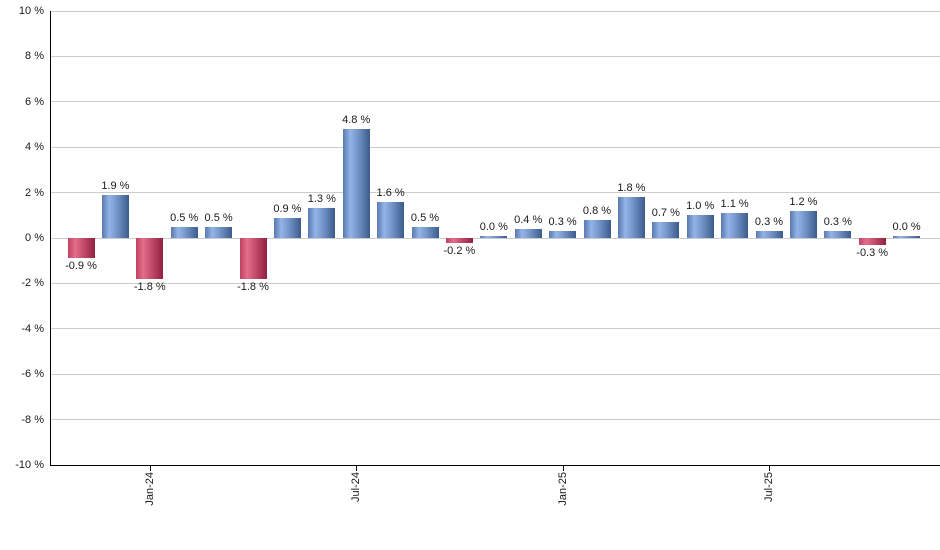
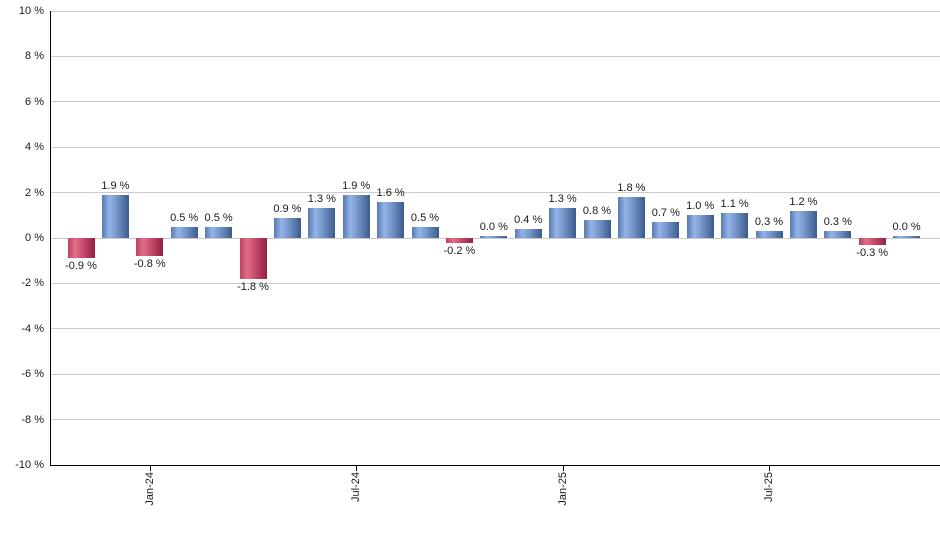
Jan-24: -1.8 -> -0.8
Jul-24: 4.8 -> 1.9
Jan-25: 0.3 -> 1.3
